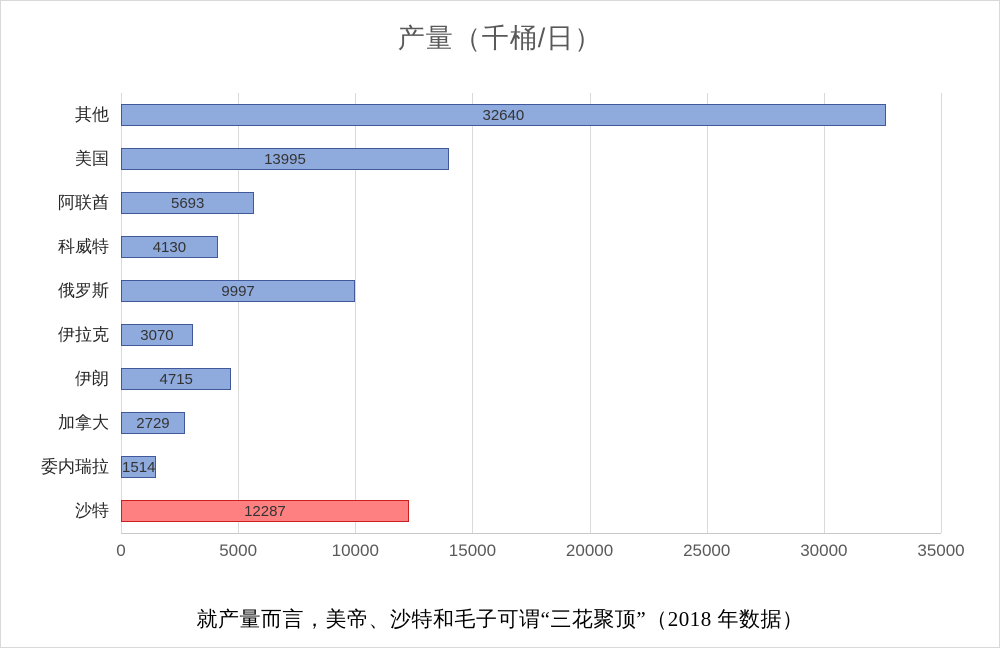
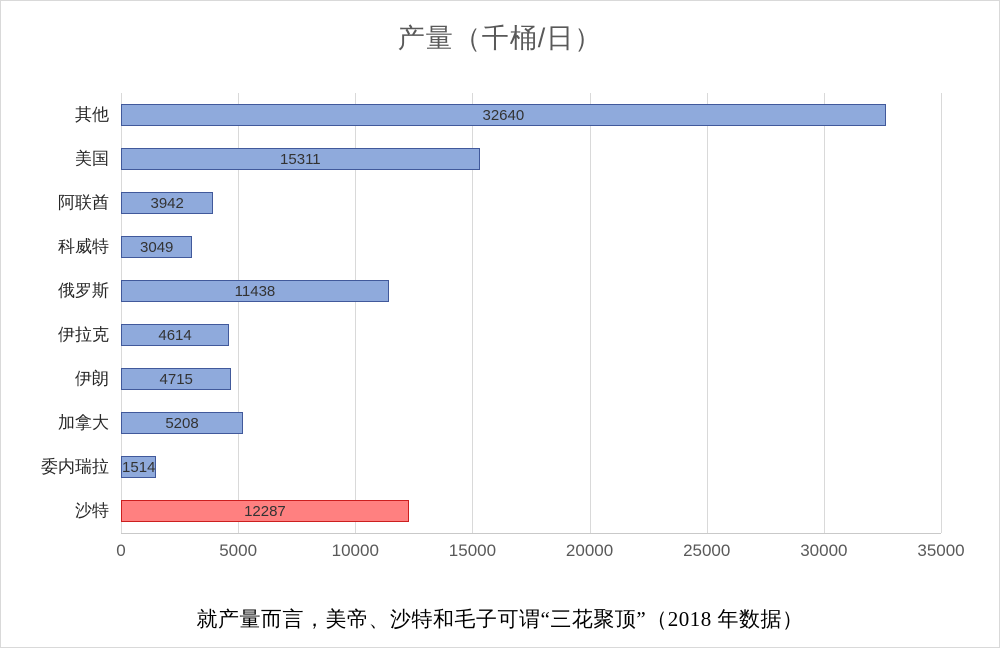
美国: 13995 -> 15311
阿联酋: 5693 -> 3942
科威特: 4130 -> 3049
俄罗斯: 9997 -> 11438
伊拉克: 3070 -> 4614
加拿大: 2729 -> 5208
